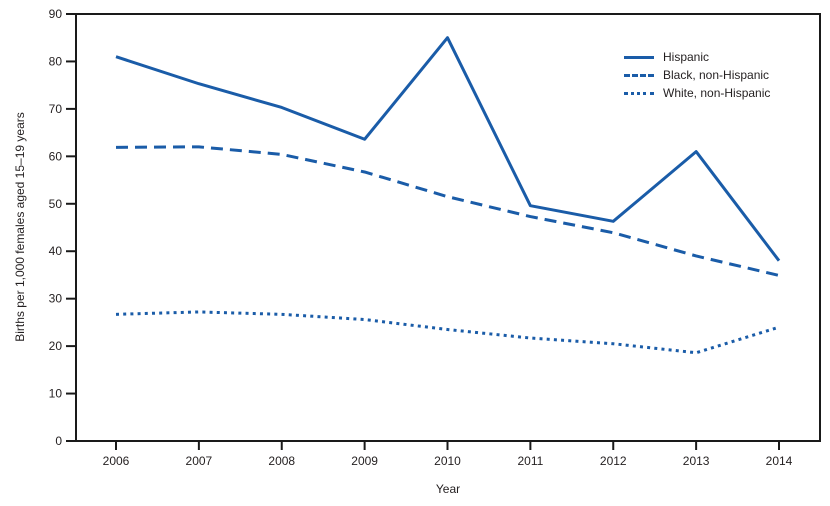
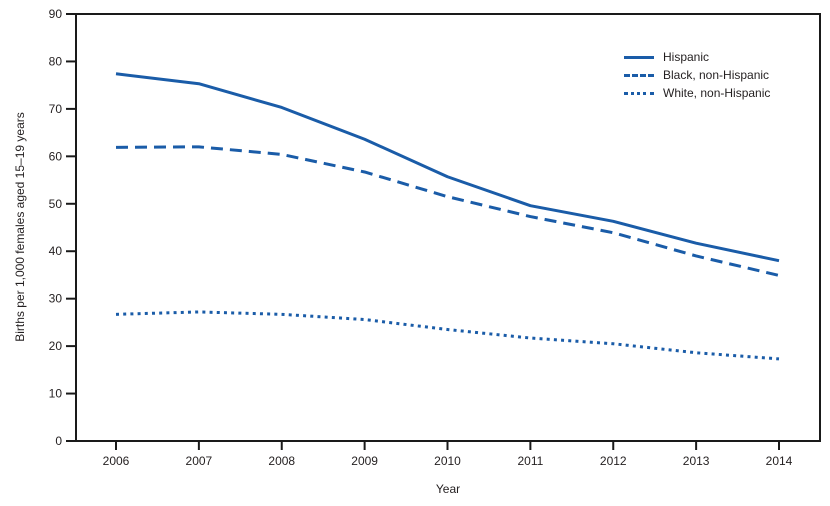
Hispanic/2006: 81 -> 77
Hispanic/2010: 85 -> 56
Hispanic/2013: 61 -> 42
White, non-Hispanic/2014: 24 -> 17
